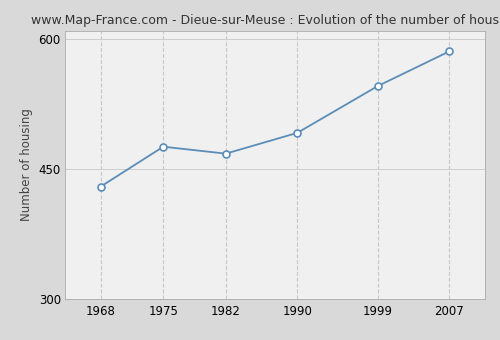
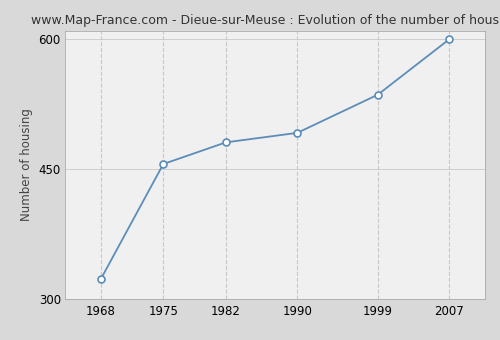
1968: 430 -> 323
1975: 476 -> 456
1982: 468 -> 481
1999: 546 -> 536
2007: 586 -> 600
